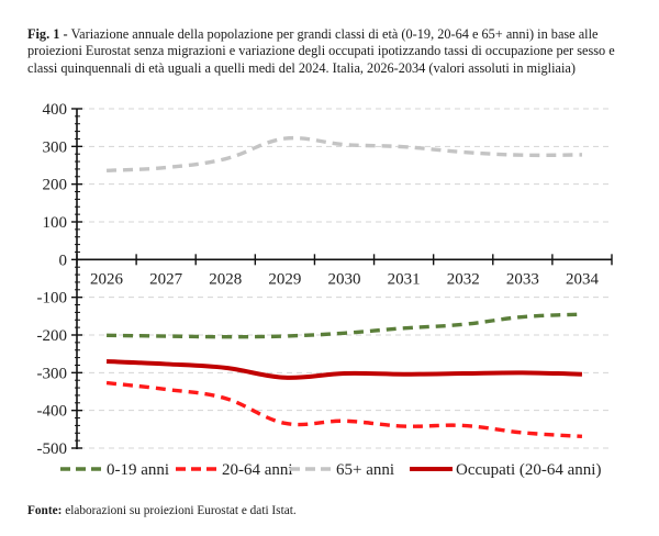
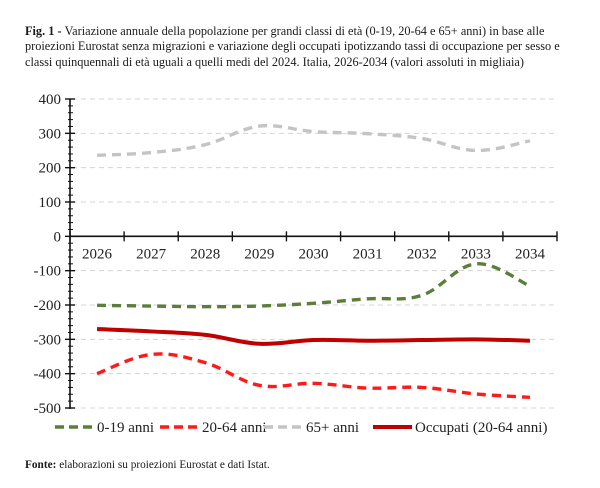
20-64 anni/2026: -330 -> -400
0-19 anni/2033: -150 -> -80
65+ anni/2033: 280 -> 250
